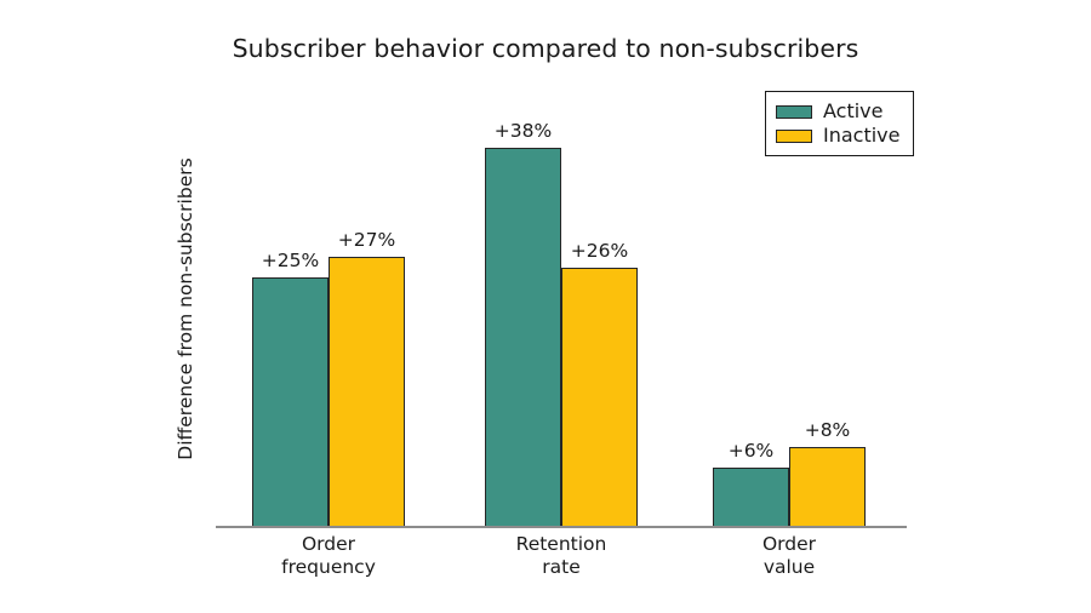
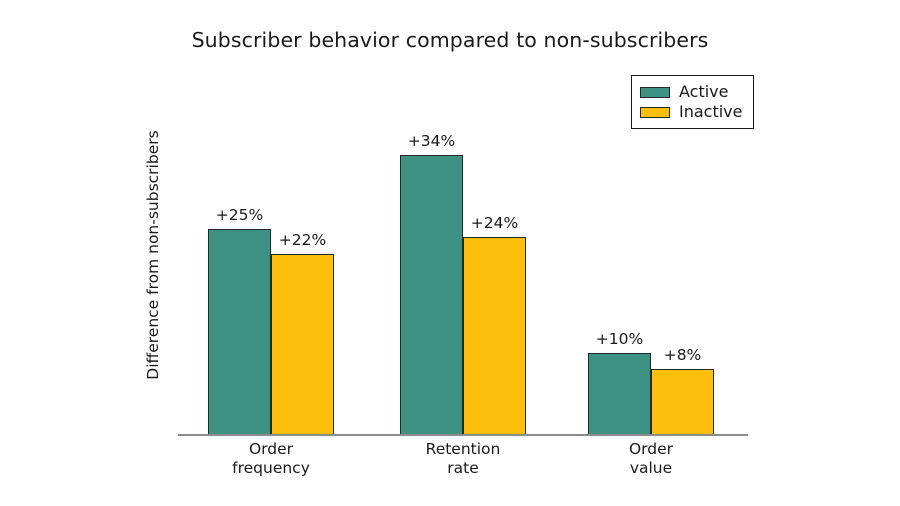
Inactive/Order frequency: +27% -> +22%
Active/Retention rate: +38% -> +34%
Inactive/Retention rate: +26% -> +24%
Active/Order value: +6% -> +10%
